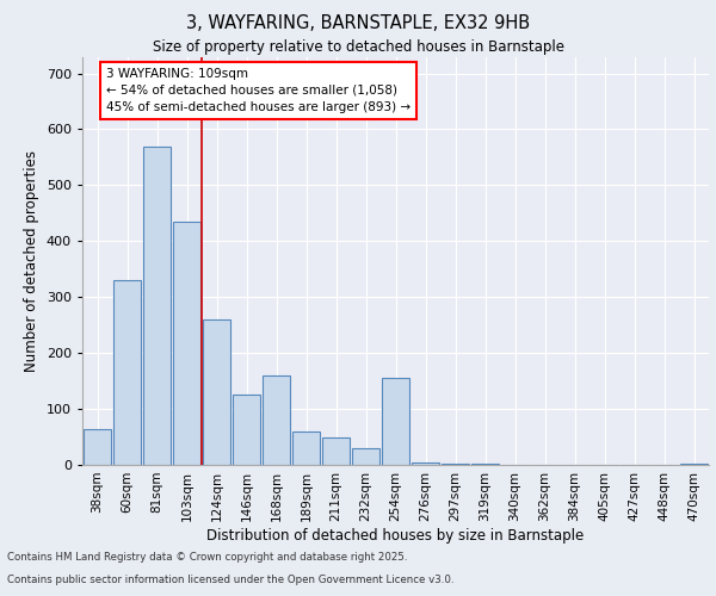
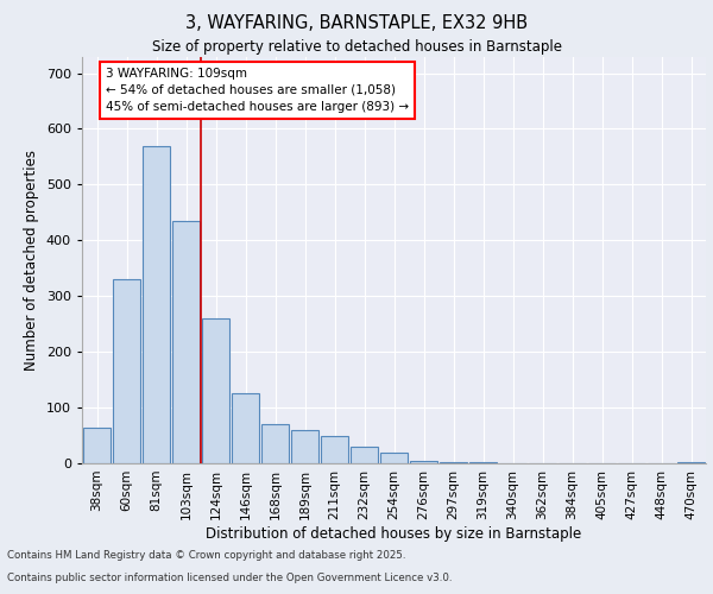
168sqm: 160 -> 70
254sqm: 155 -> 20
